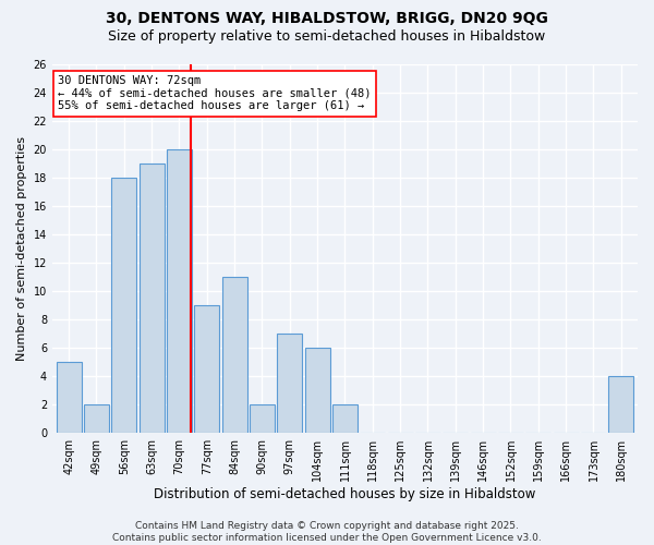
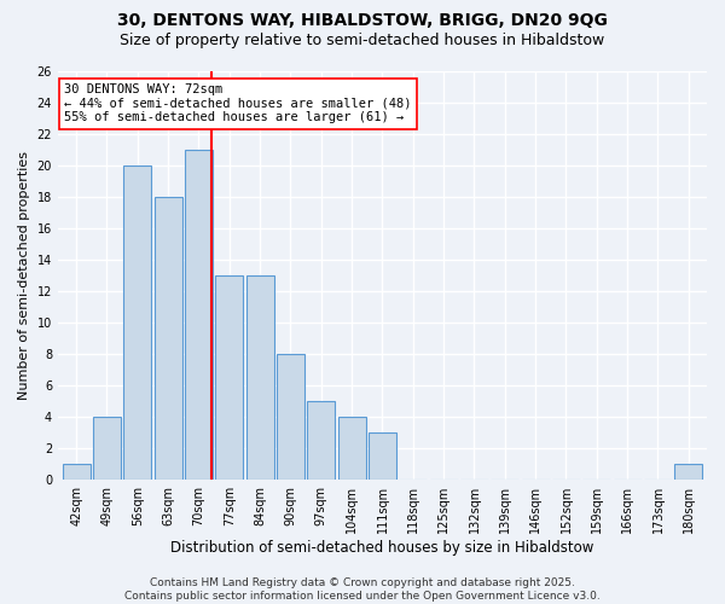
42sqm: 5 -> 1
49sqm: 2 -> 4
56sqm: 18 -> 20
63sqm: 19 -> 18
70sqm: 20 -> 21
77sqm: 9 -> 13
84sqm: 11 -> 13
90sqm: 2 -> 8
97sqm: 7 -> 5
104sqm: 6 -> 4
111sqm: 2 -> 3
180sqm: 4 -> 1
